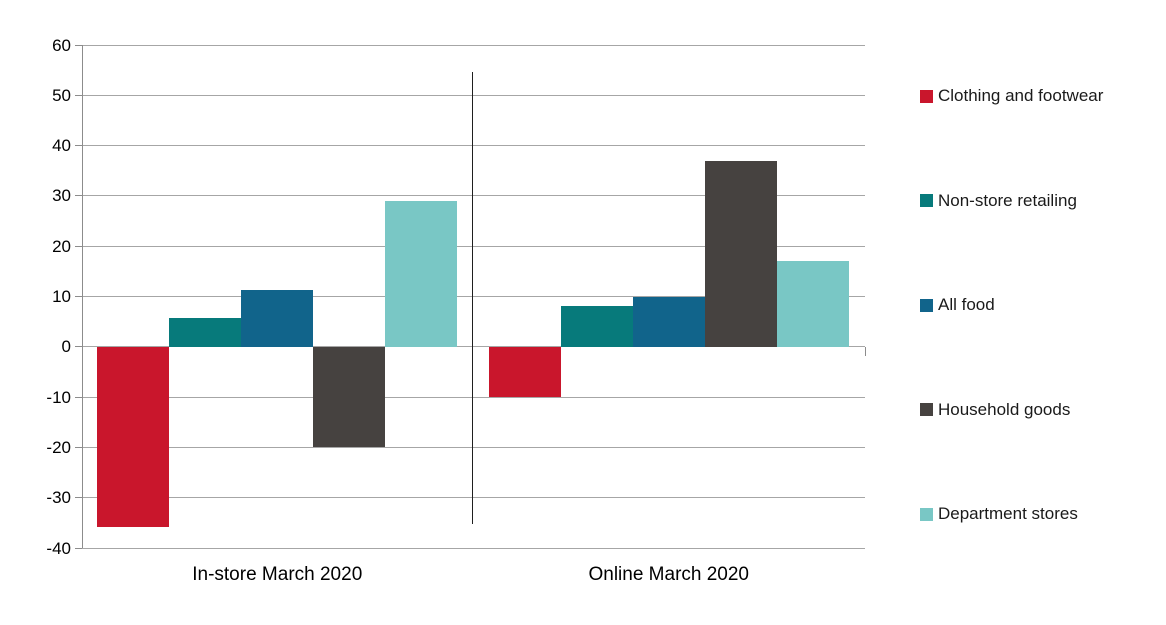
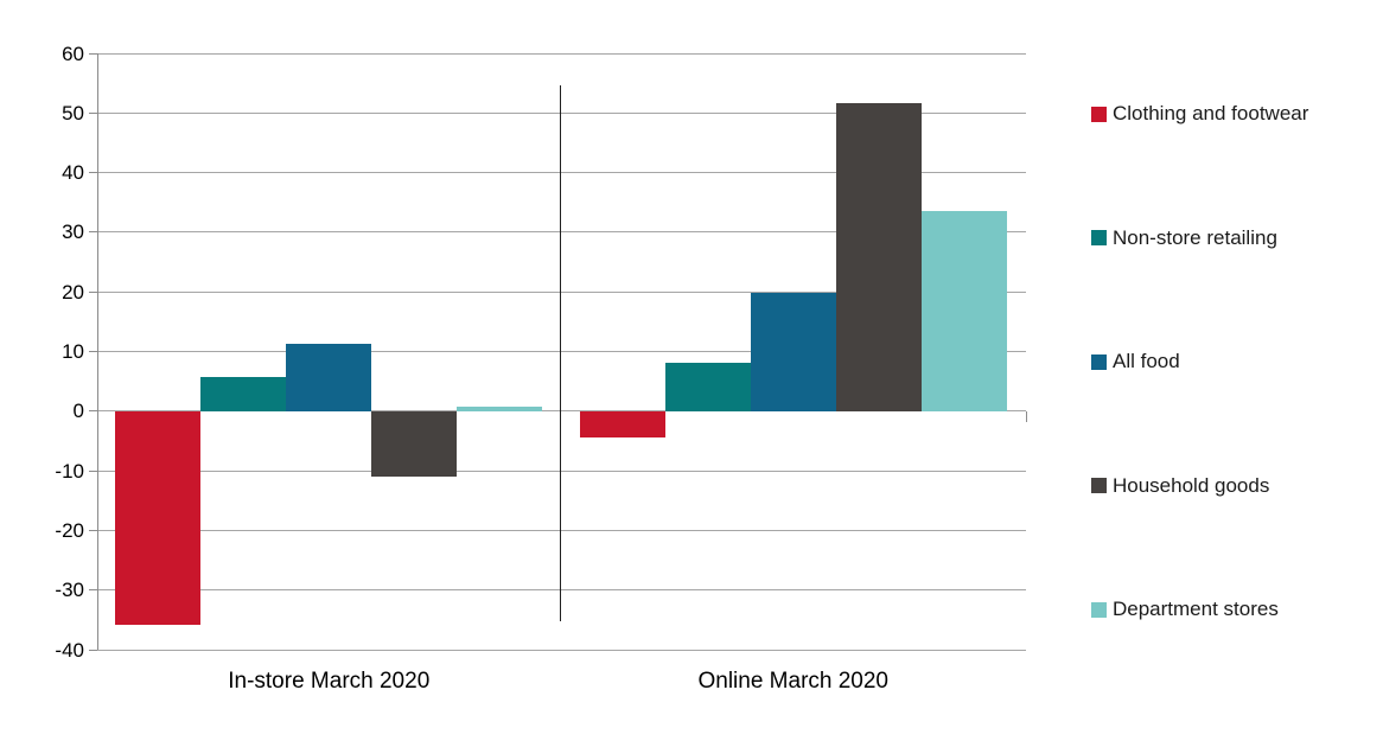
Household goods/In-store March 2020: -20 -> -11
Department stores/In-store March 2020: 29 -> 1
Clothing and footwear/Online March 2020: -10 -> -4
All food/Online March 2020: 10 -> 20
Household goods/Online March 2020: 37 -> 52
Department stores/Online March 2020: 17 -> 34
